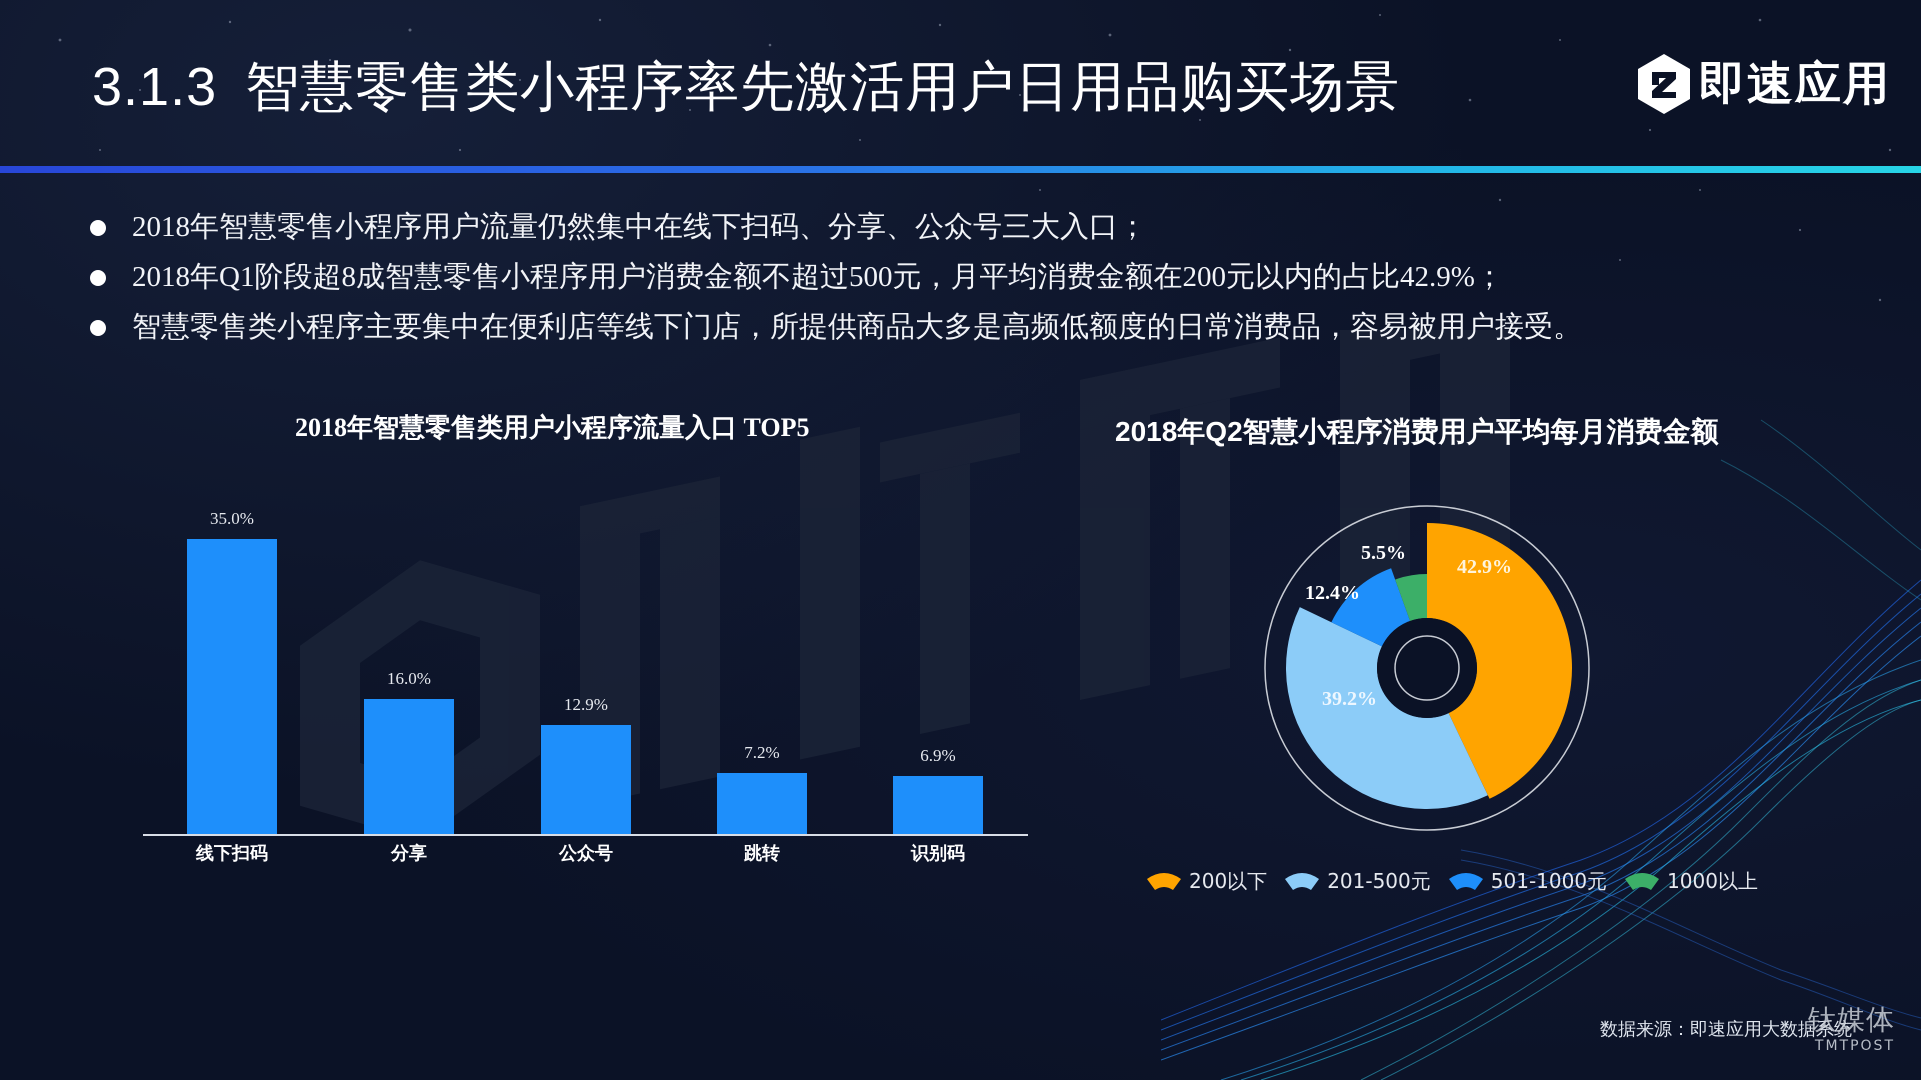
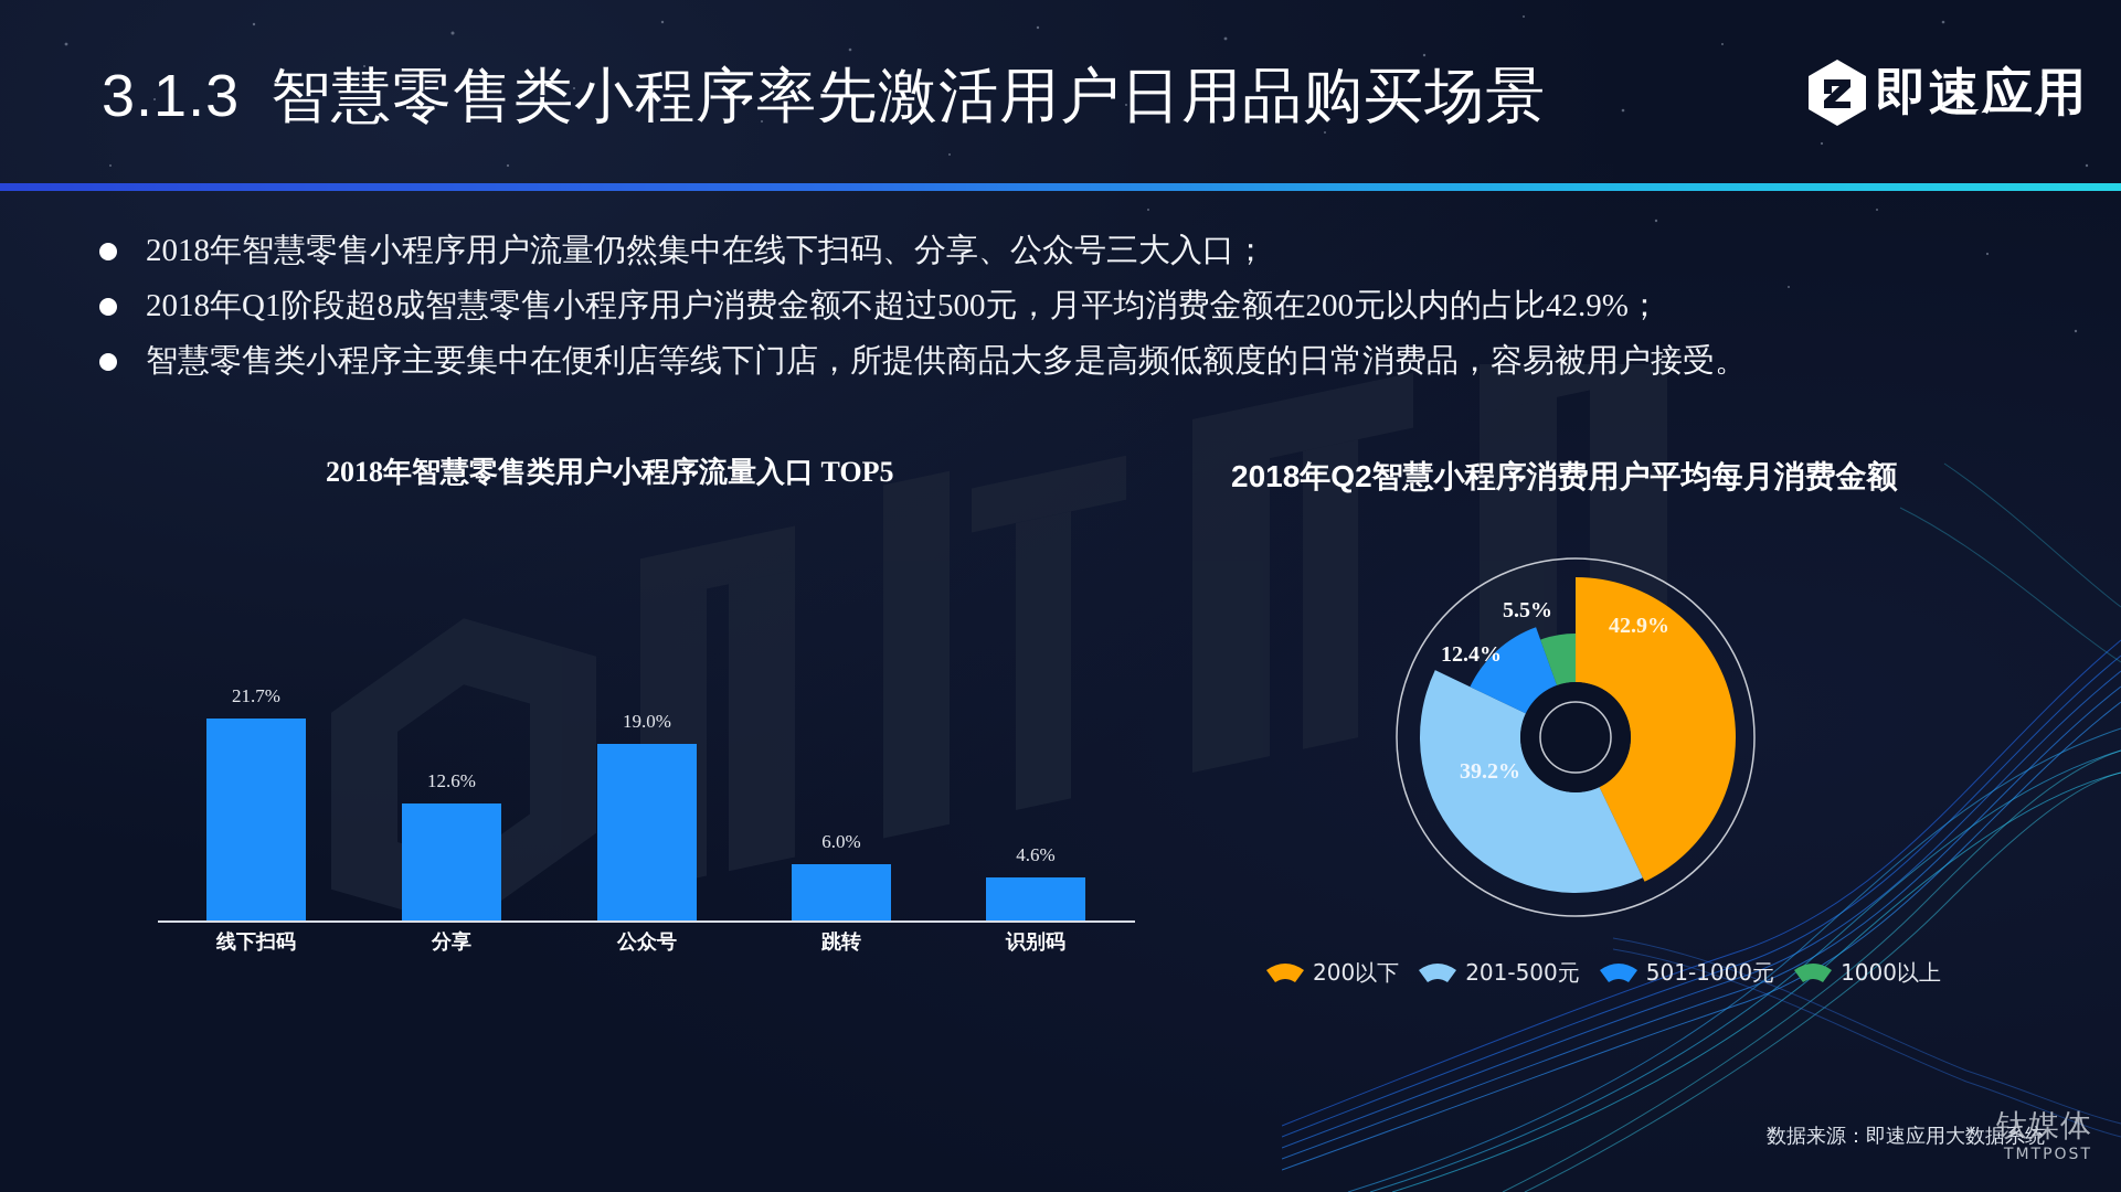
2018年智慧零售类用户小程序流量入口 TOP5/线下扫码: 35.0% -> 21.7%
2018年智慧零售类用户小程序流量入口 TOP5/分享: 16.0% -> 12.6%
2018年智慧零售类用户小程序流量入口 TOP5/公众号: 12.9% -> 19.0%
2018年智慧零售类用户小程序流量入口 TOP5/跳转: 7.2% -> 6.0%
2018年智慧零售类用户小程序流量入口 TOP5/识别码: 6.9% -> 4.6%
